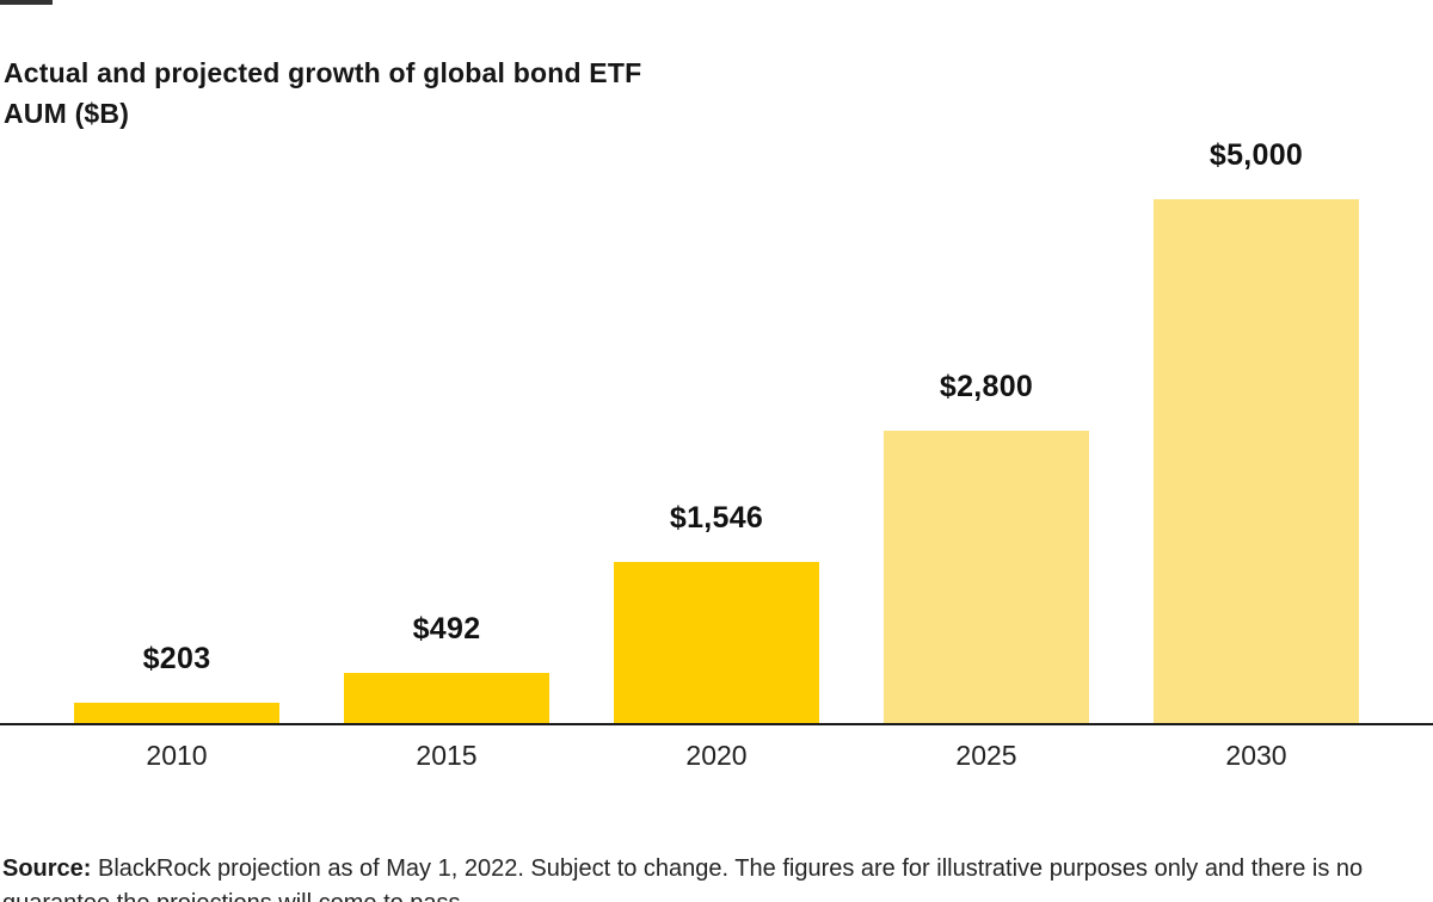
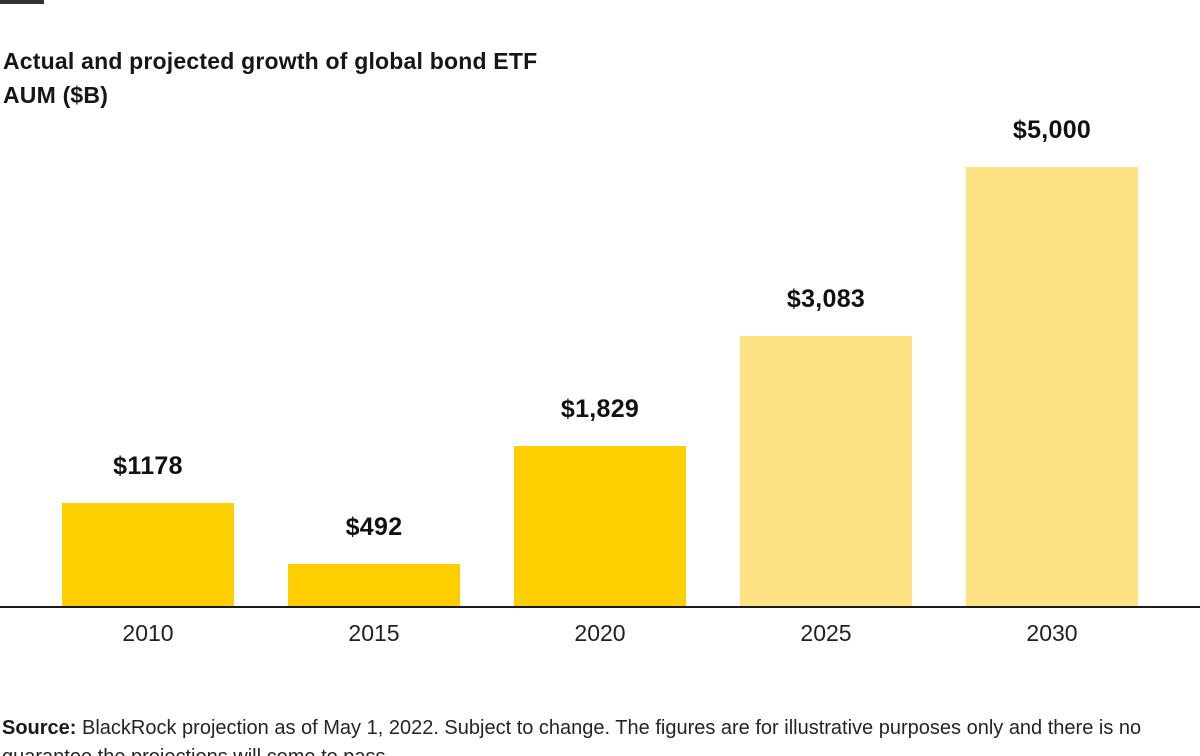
2010: $203 -> $1178
2020: $1,546 -> $1,829
2025: $2,800 -> $3,083
